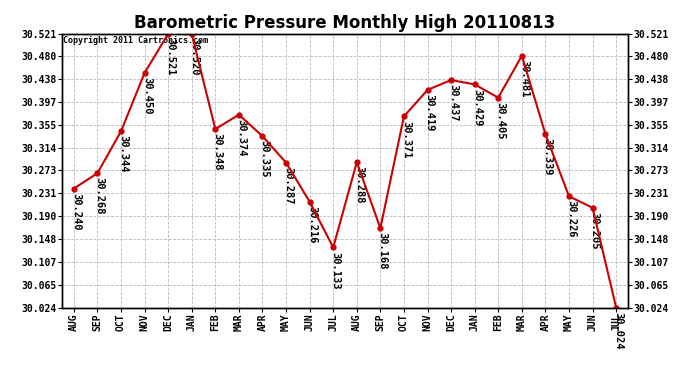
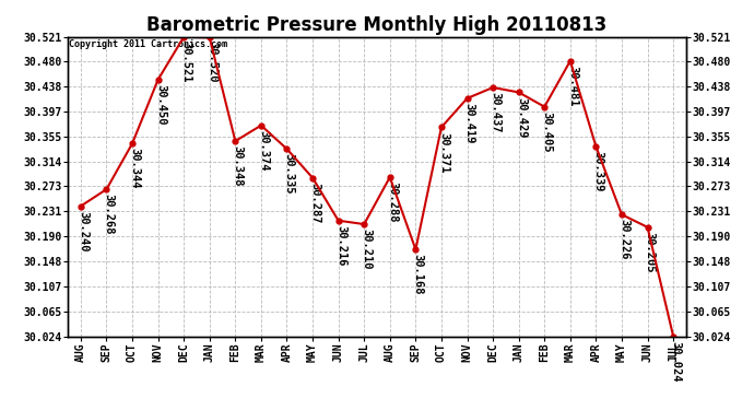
JUL: 30.133 -> 30.210
